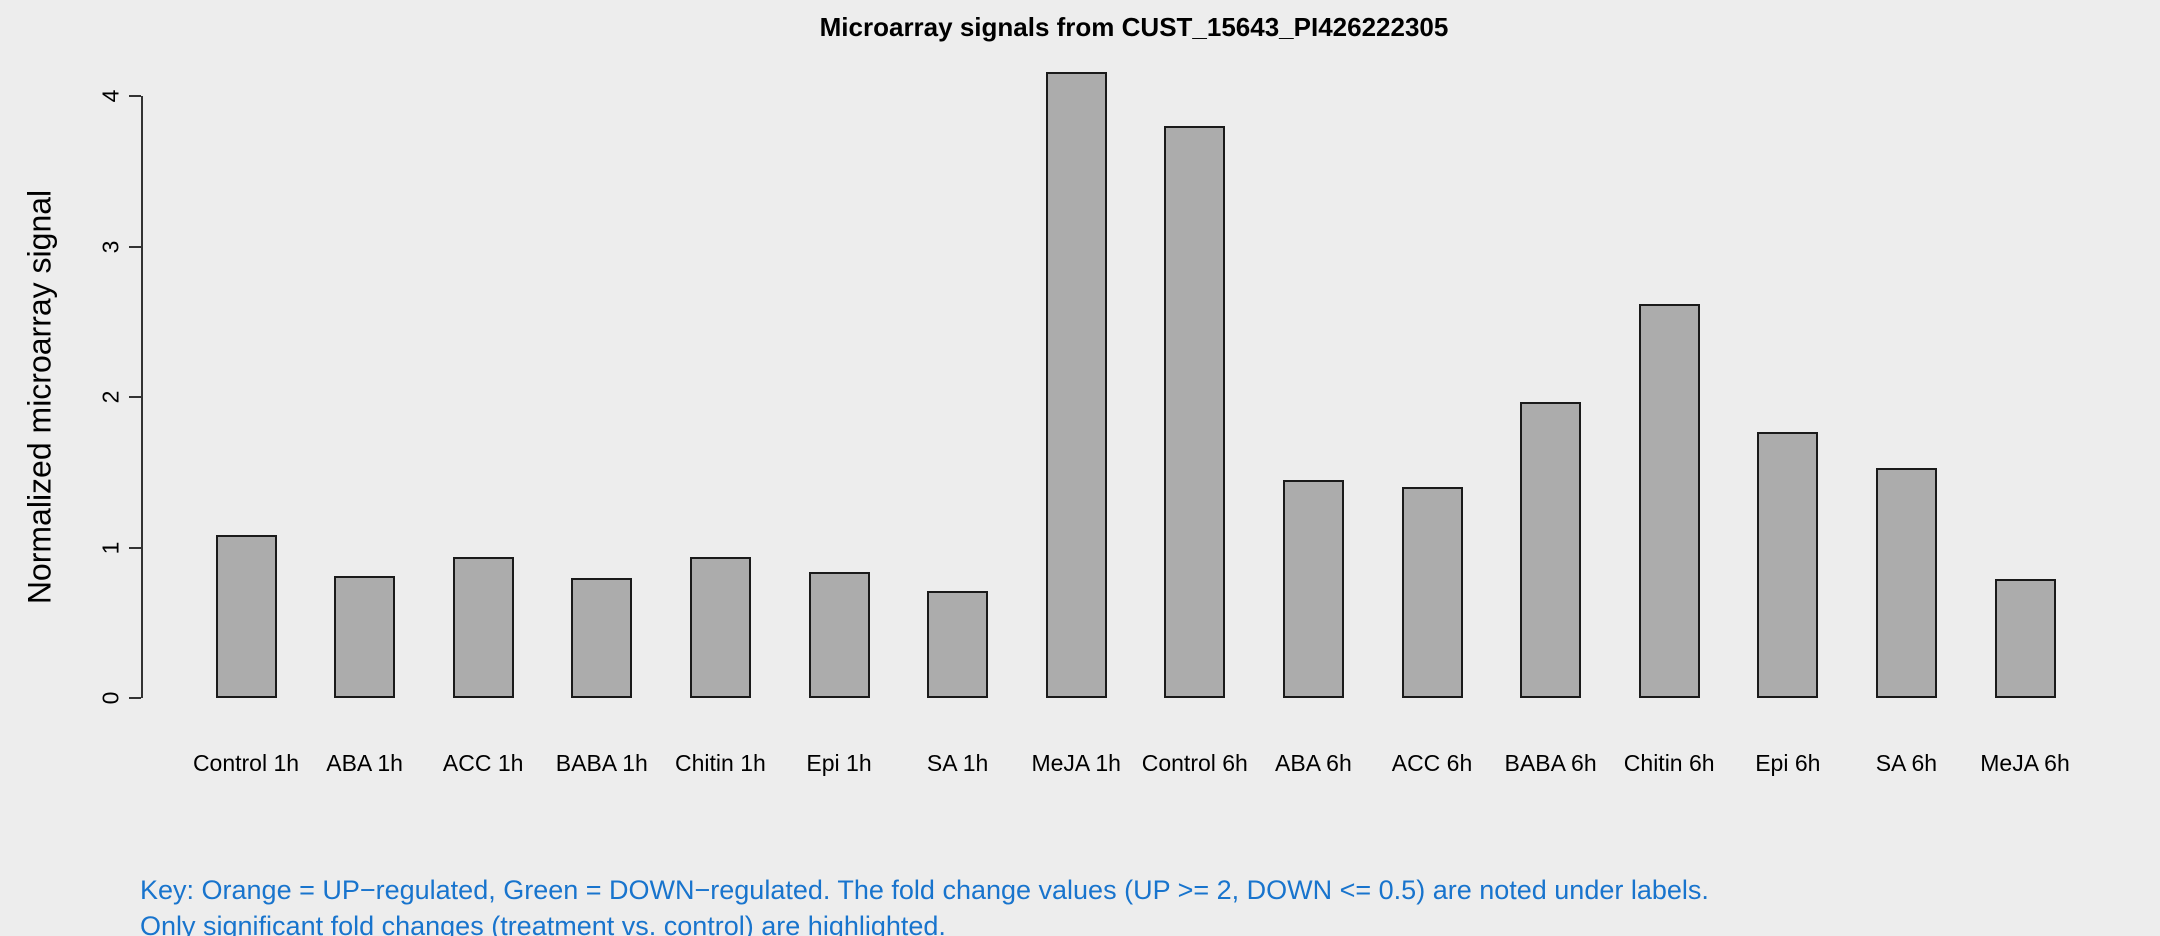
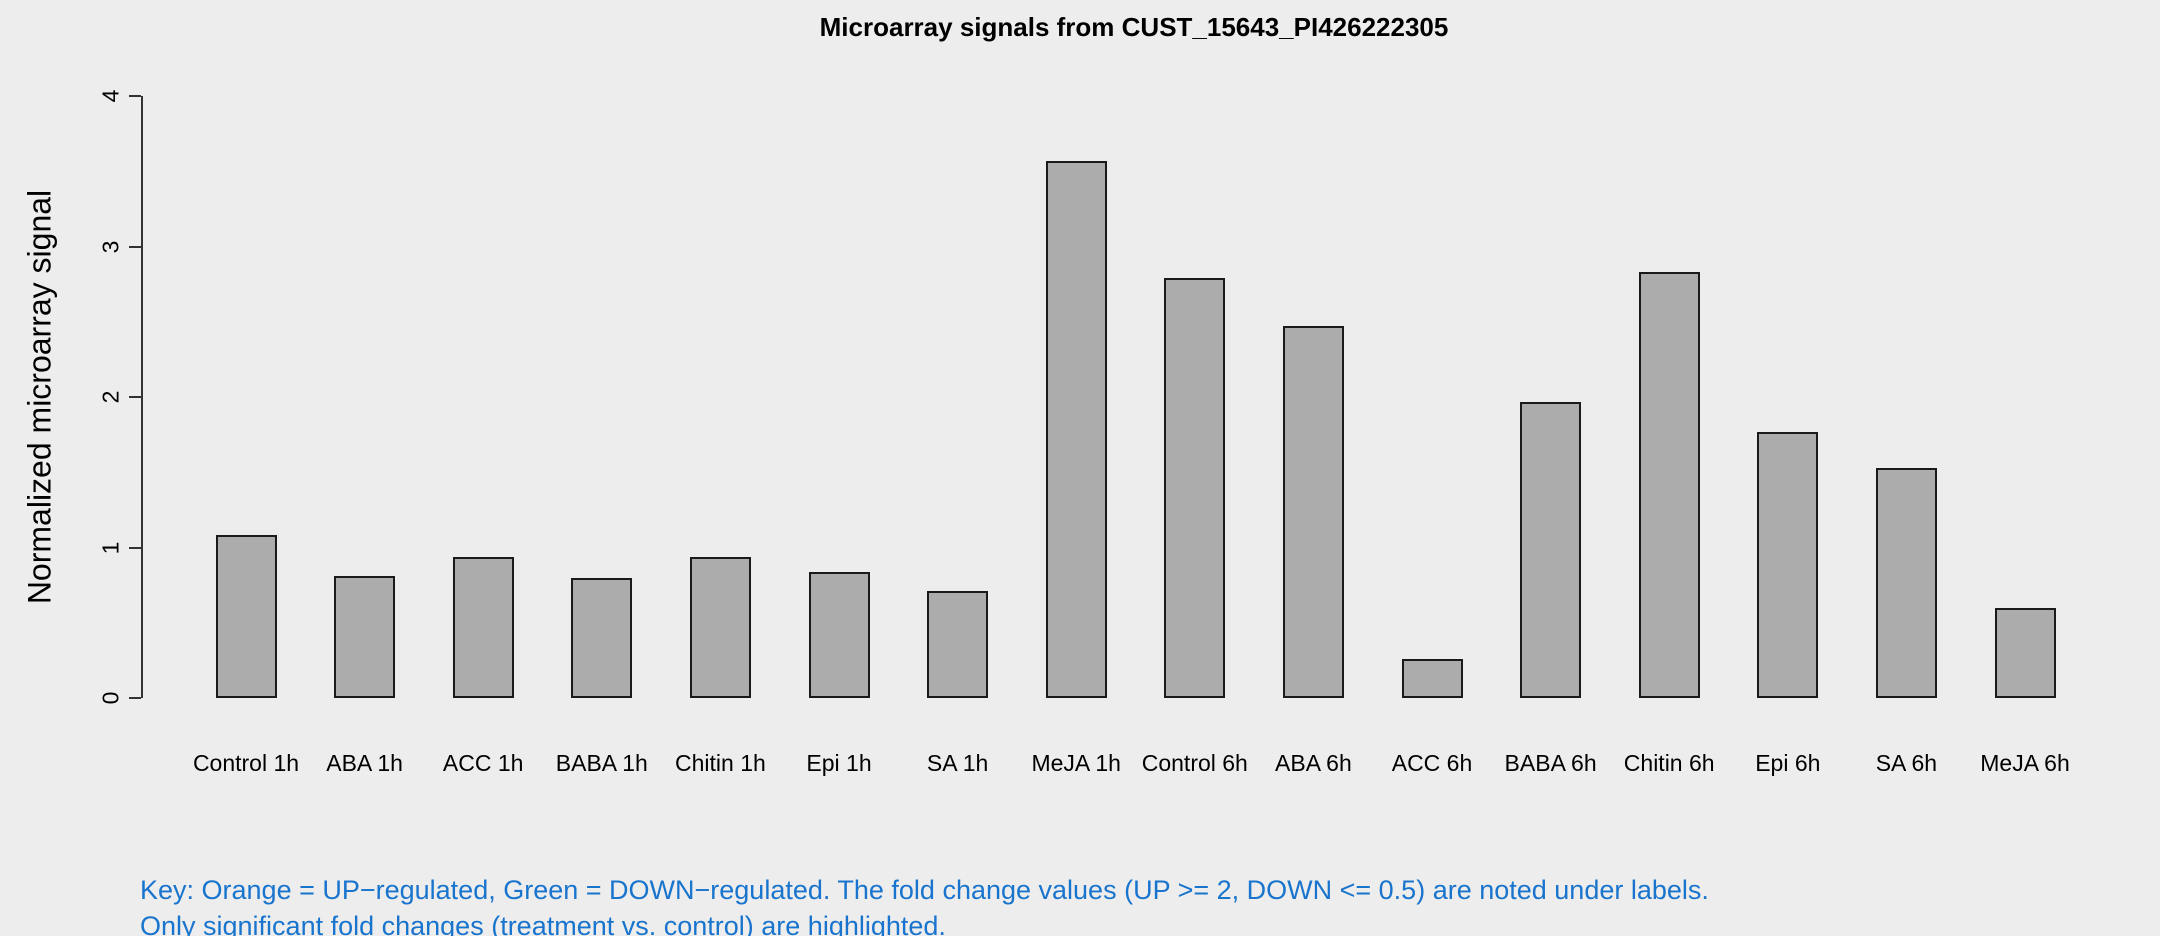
MeJA 1h: 4.16 -> 3.57
Control 6h: 3.80 -> 2.79
ABA 6h: 1.45 -> 2.47
ACC 6h: 1.40 -> 0.26
Chitin 6h: 2.62 -> 2.83
MeJA 6h: 0.79 -> 0.60
